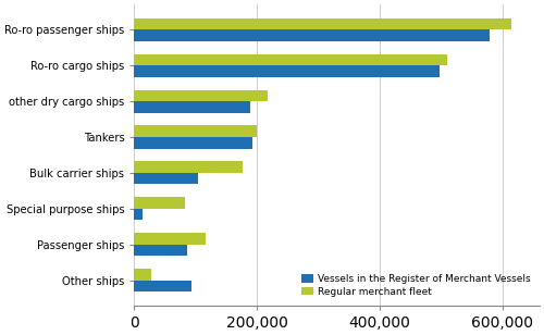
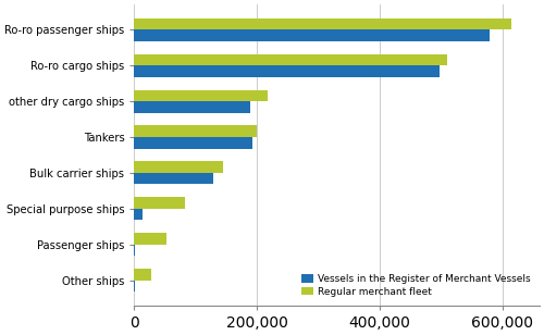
Regular merchant fleet/Bulk carrier ships: 176,000 -> 145,000
Vessels in the Register of Merchant Vessels/Bulk carrier ships: 104,000 -> 128,000
Regular merchant fleet/Passenger ships: 116,000 -> 52,000
Vessels in the Register of Merchant Vessels/Passenger ships: 86,000 -> 2,000
Vessels in the Register of Merchant Vessels/Other ships: 94,000 -> 2,000
